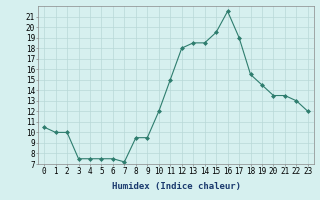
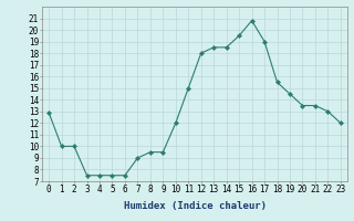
0: 10.5 -> 12.9
7: 7.2 -> 9.0
16: 21.5 -> 20.8
